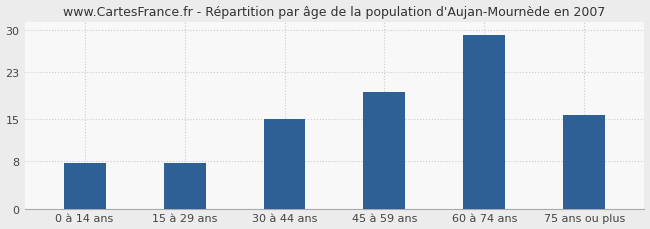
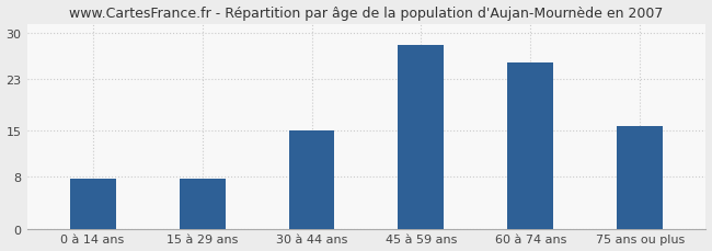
45 à 59 ans: 19.7 -> 28.2
60 à 74 ans: 29.2 -> 25.6
